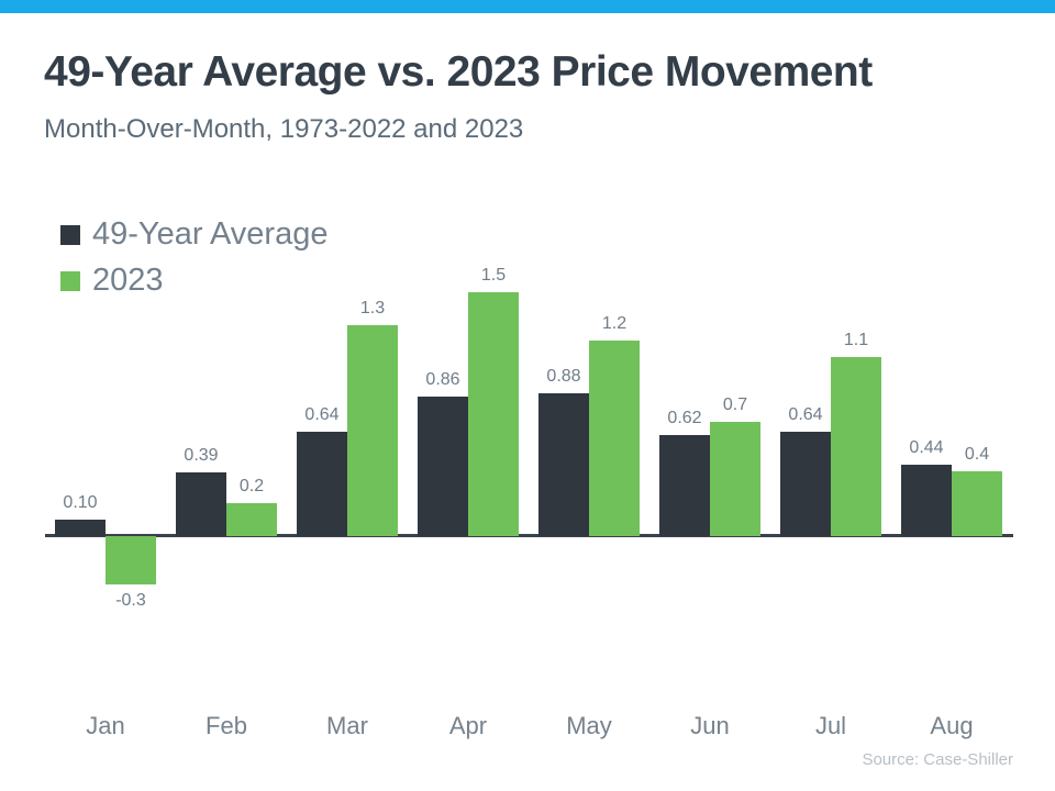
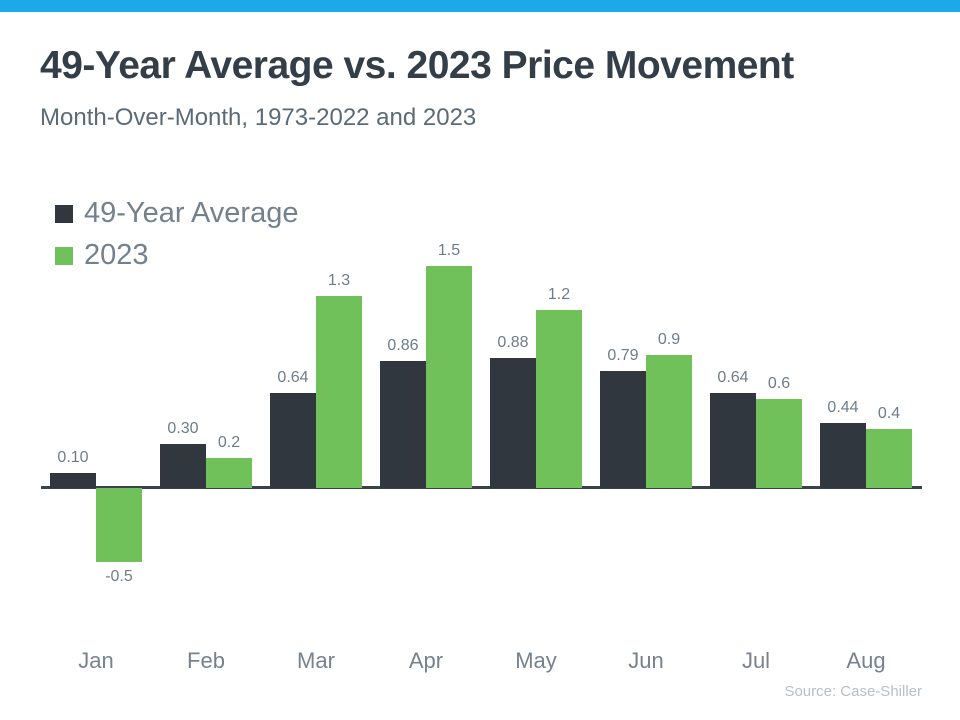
2023/Jan: -0.3 -> -0.5
49-Year Average/Feb: 0.39 -> 0.30
49-Year Average/Jun: 0.62 -> 0.79
2023/Jun: 0.7 -> 0.9
2023/Jul: 1.1 -> 0.6
